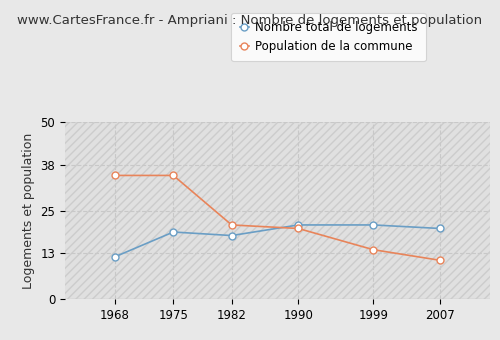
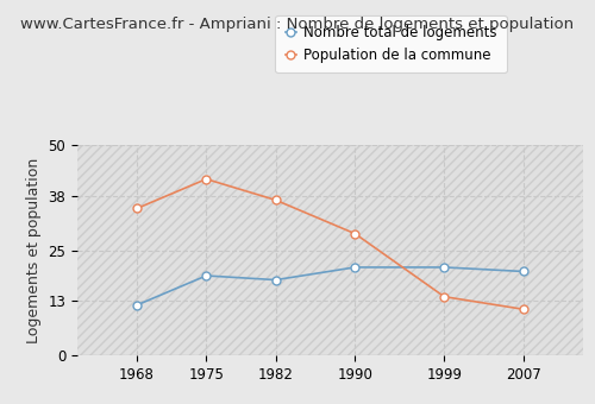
Population de la commune/1975: 35 -> 42
Population de la commune/1982: 21 -> 37
Population de la commune/1990: 20 -> 29
